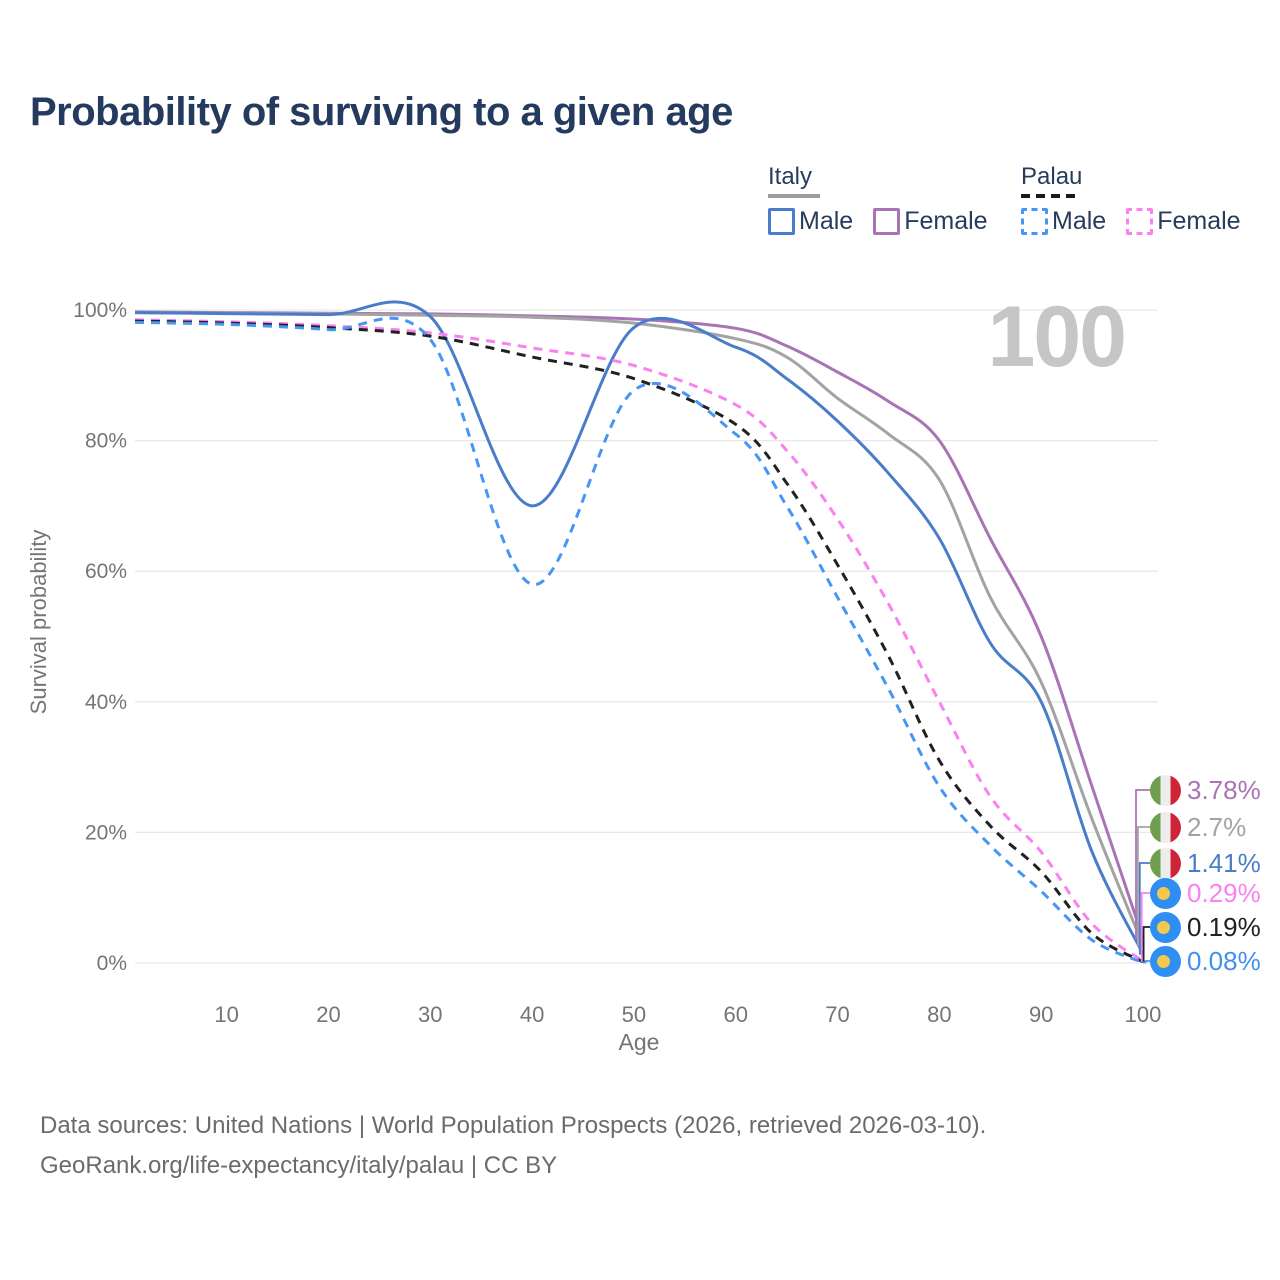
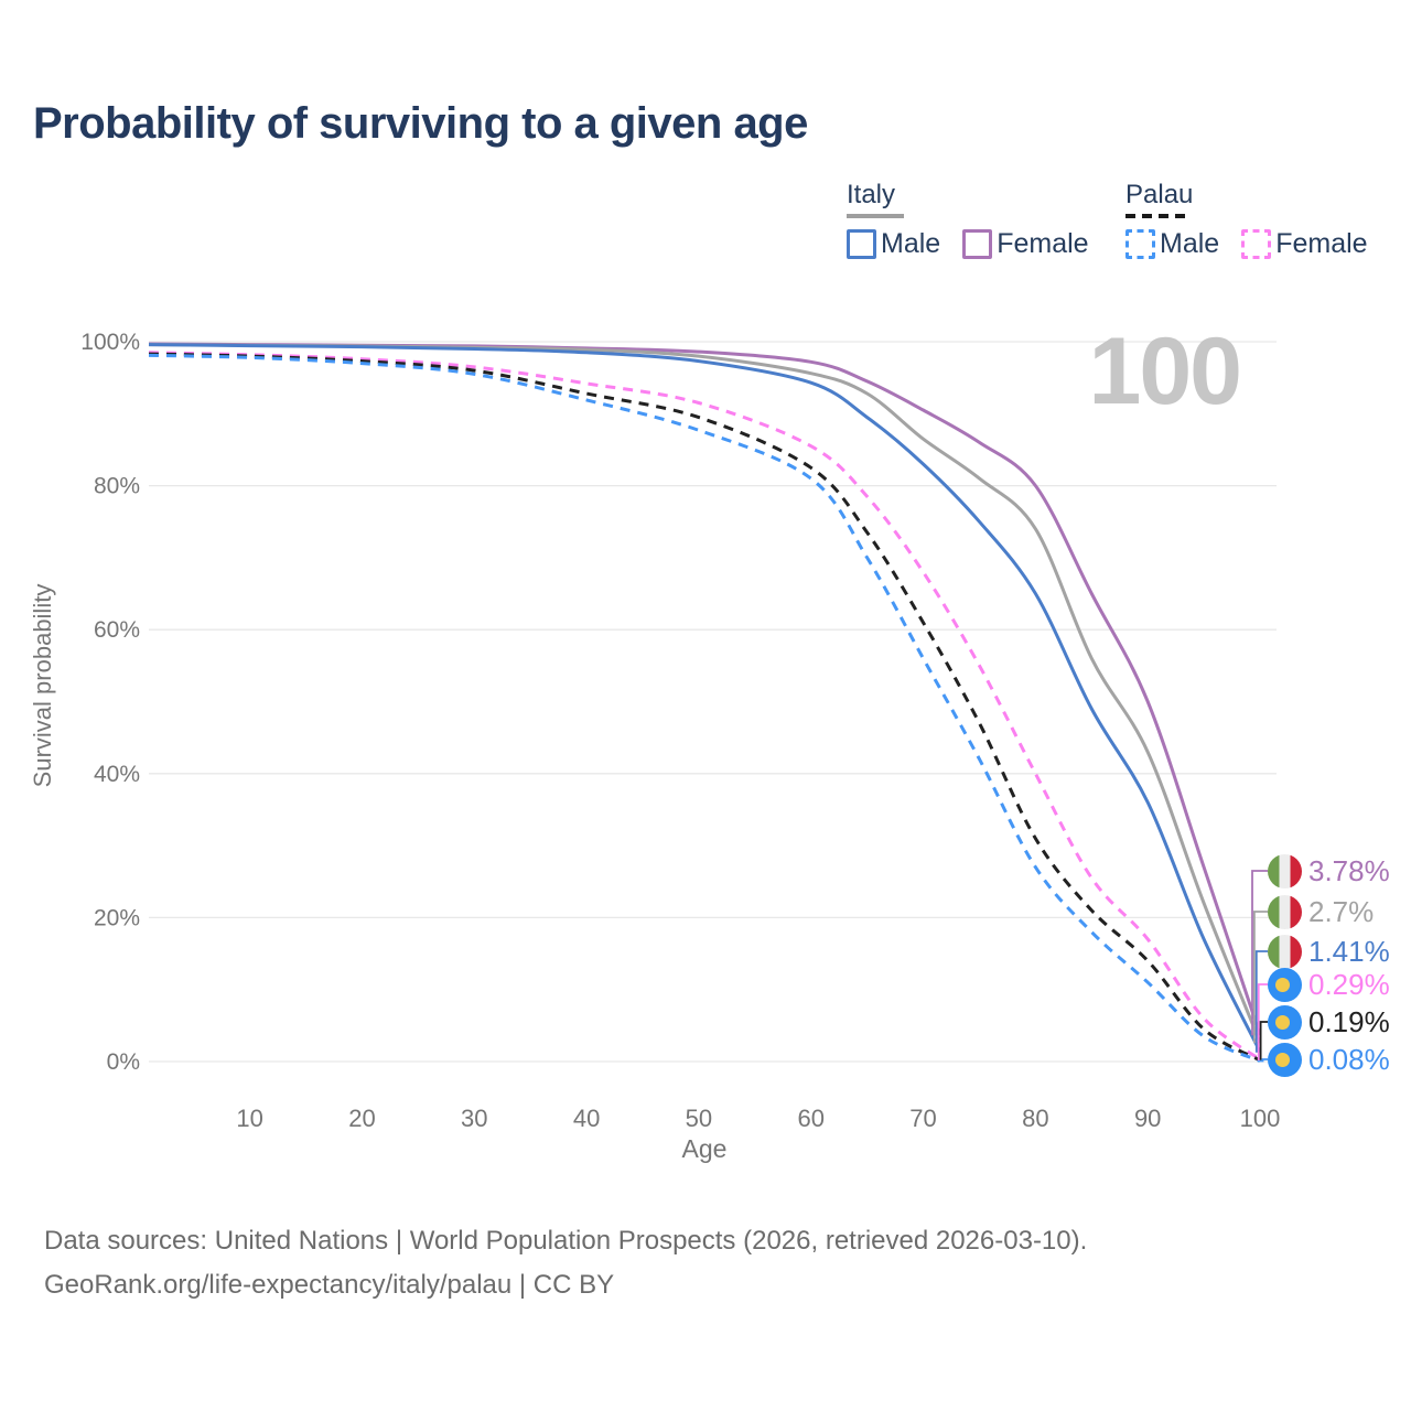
Italy Male/40: 70% -> 98%
Palau Male/40: 58% -> 92%
Italy Male/90: 40% -> 36%
